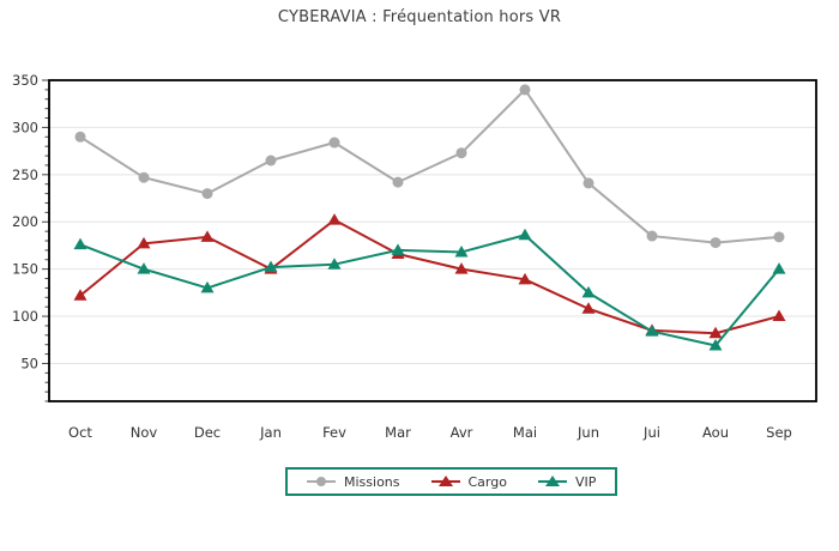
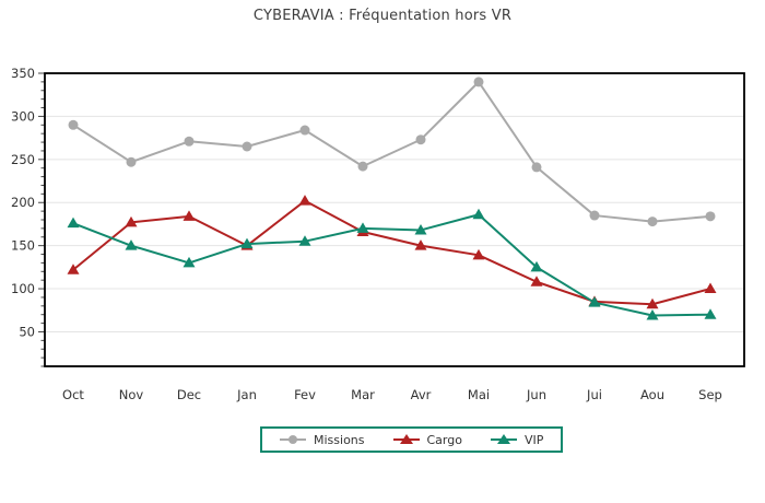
Missions/Dec: 230 -> 270
VIP/Sep: 150 -> 70
